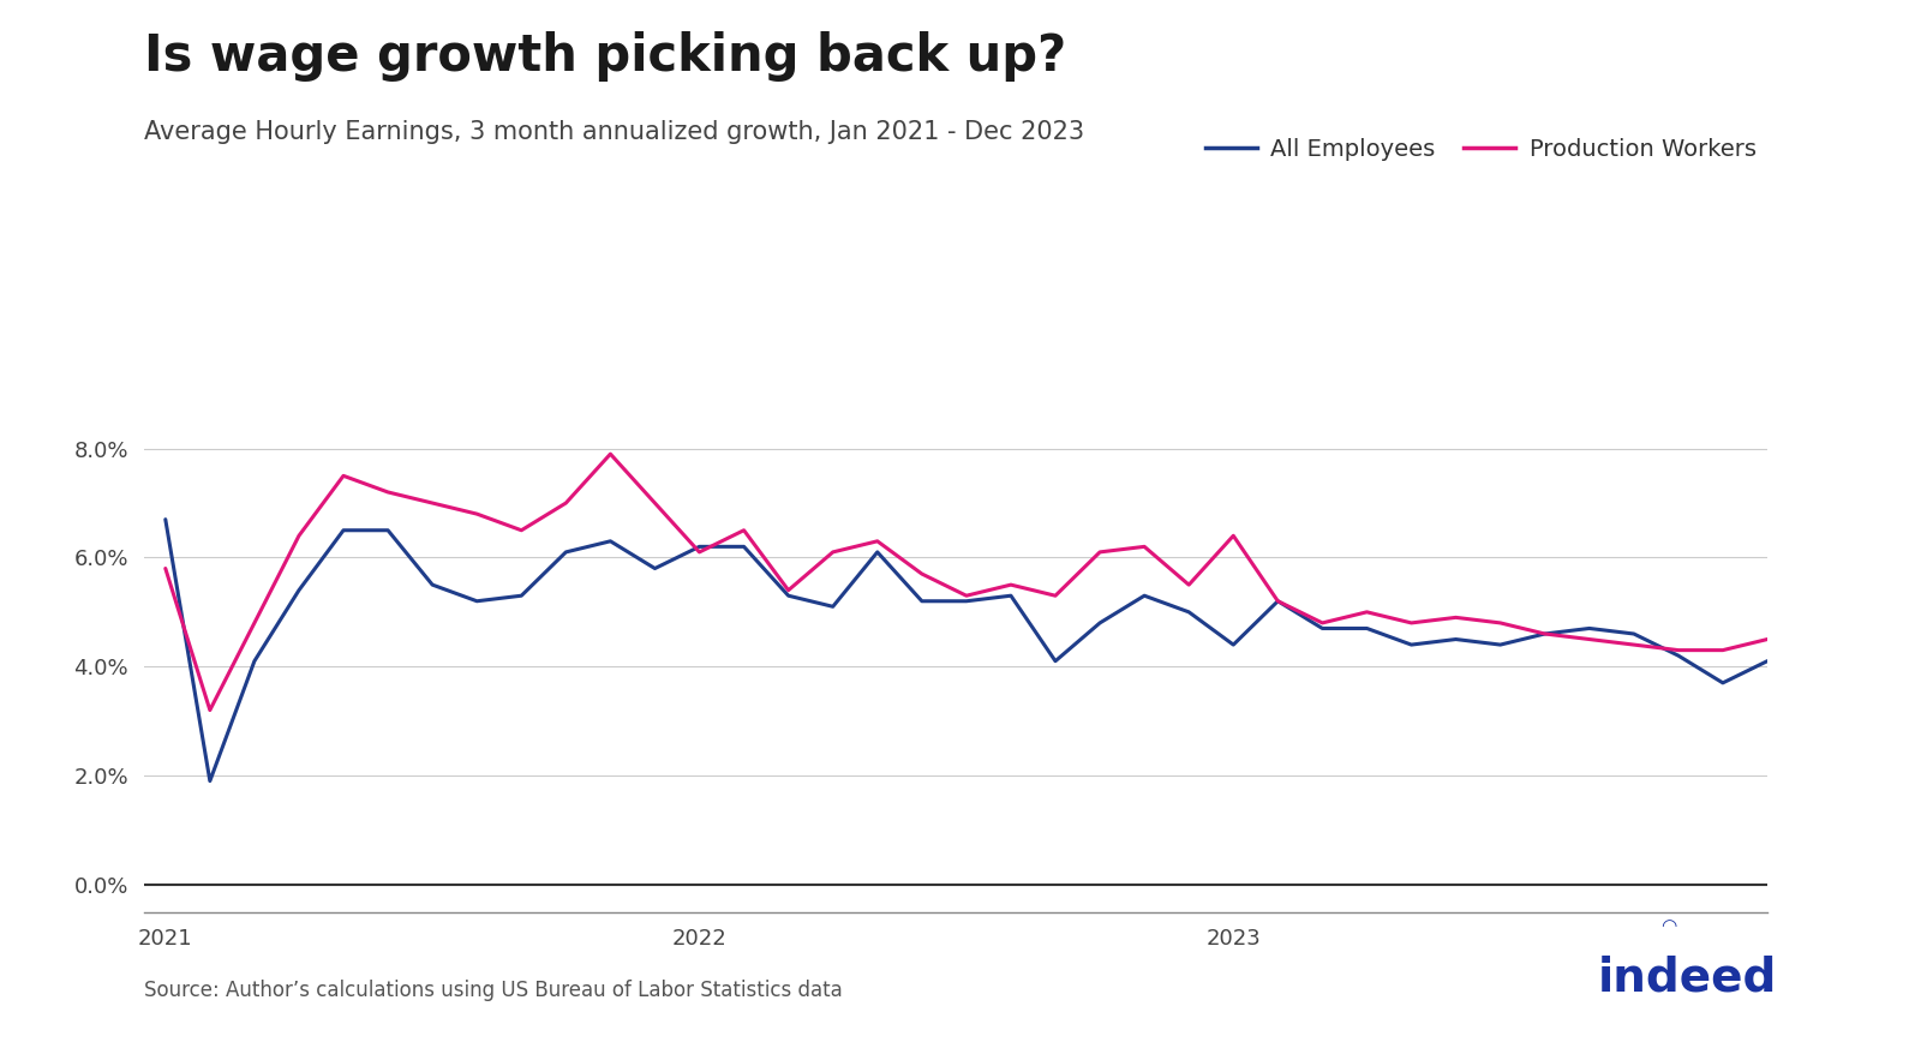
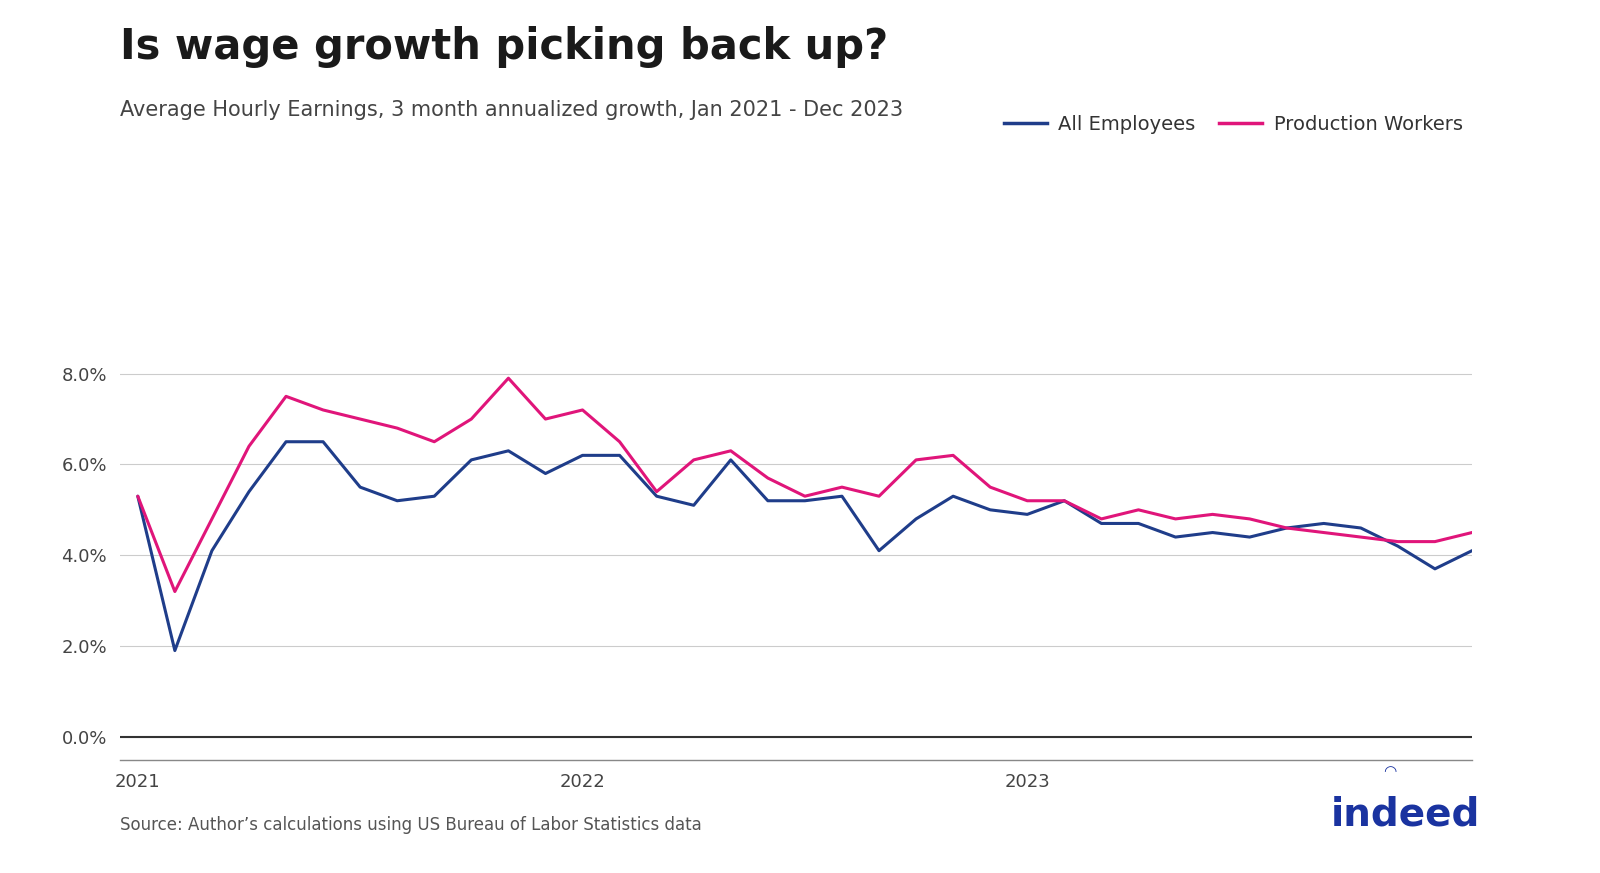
All Employees/2021: 6.7% -> 5.3%
Production Workers/2021: 5.8% -> 5.3%
Production Workers/2022: 6.1% -> 7.2%
All Employees/2023: 4.4% -> 4.9%
Production Workers/2023: 6.4% -> 5.2%
